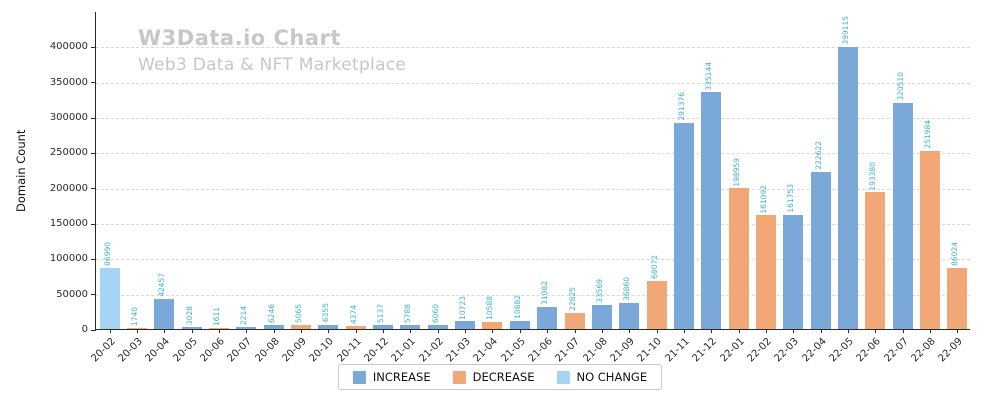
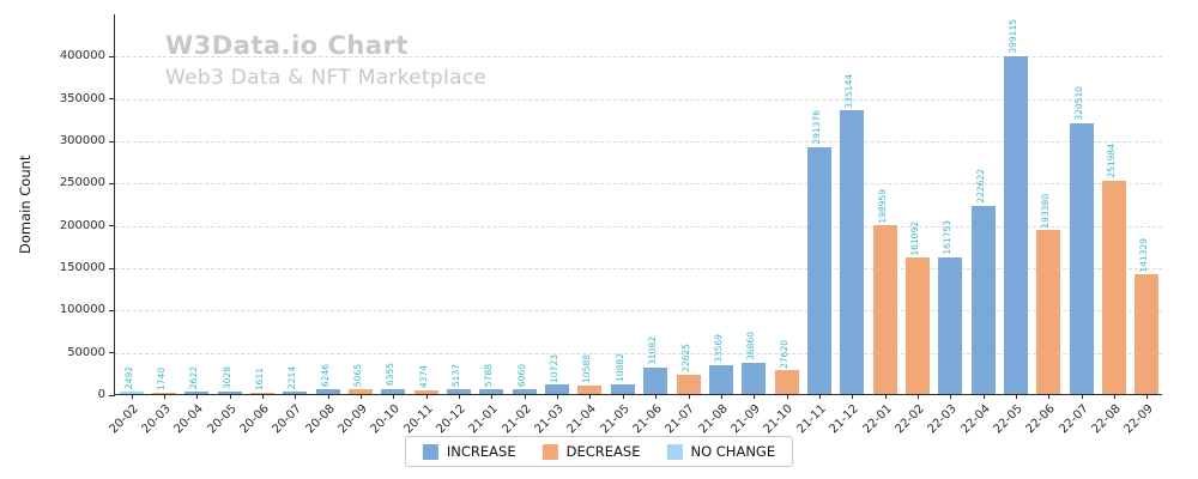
20-02: 86990 -> 2492
20-04: 42457 -> 2622
21-10: 68072 -> 27620
22-09: 86024 -> 141329
